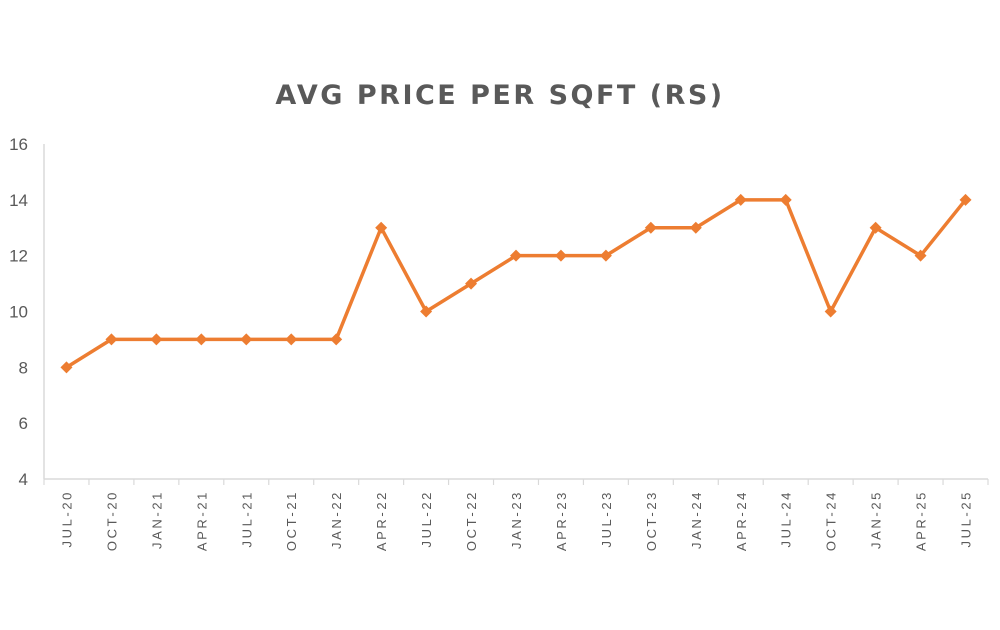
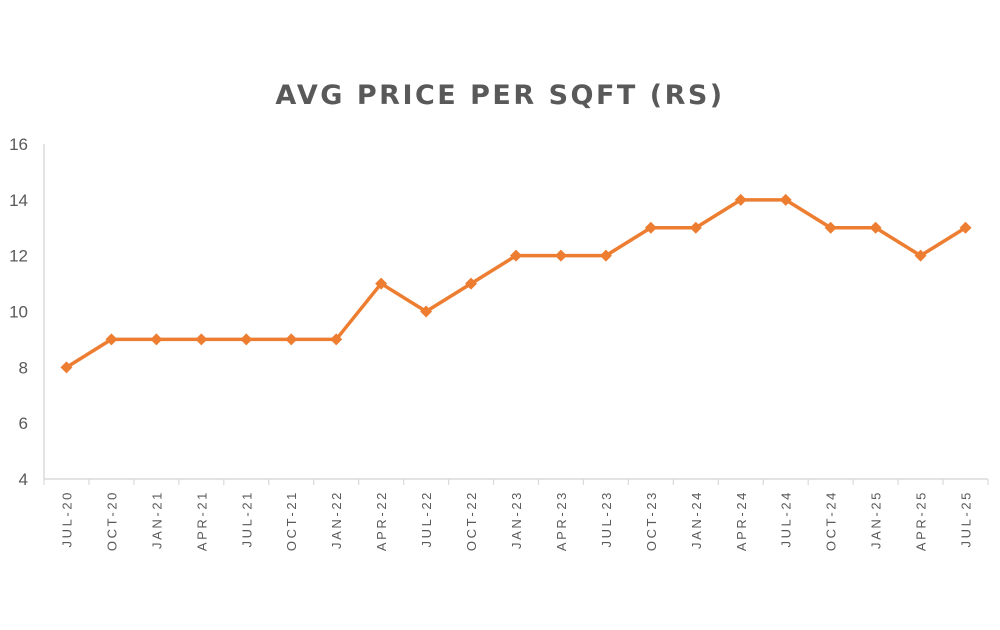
APR-22: 13 -> 11
OCT-24: 10 -> 13
JUL-25: 14 -> 13
